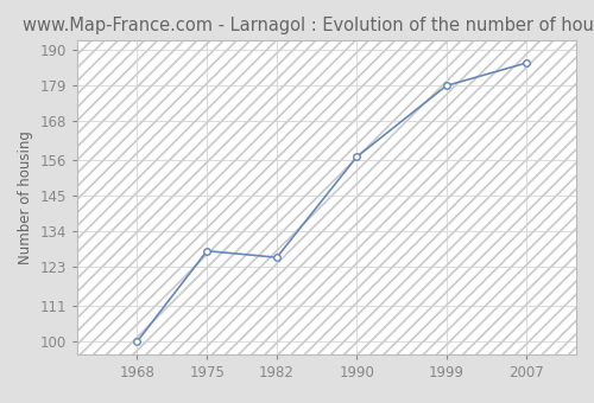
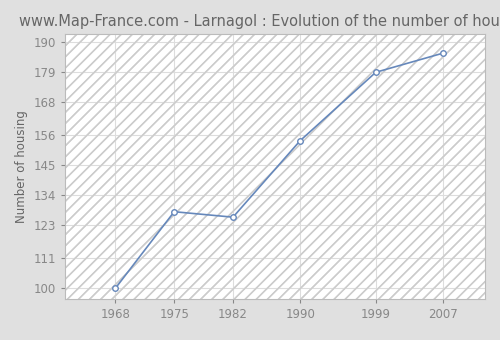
1990: 157 -> 154
